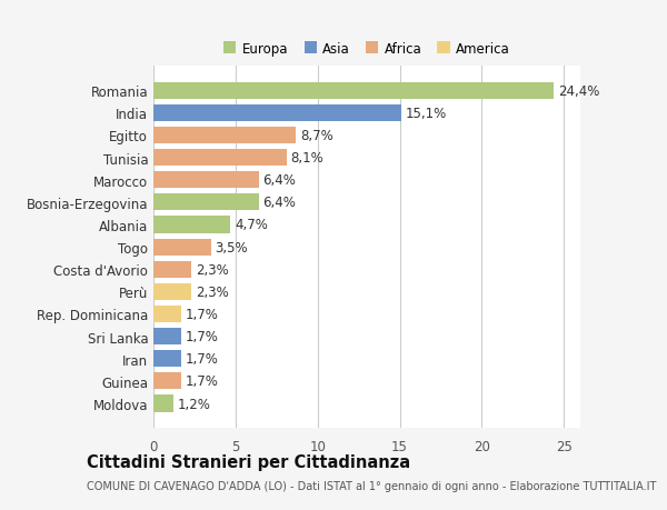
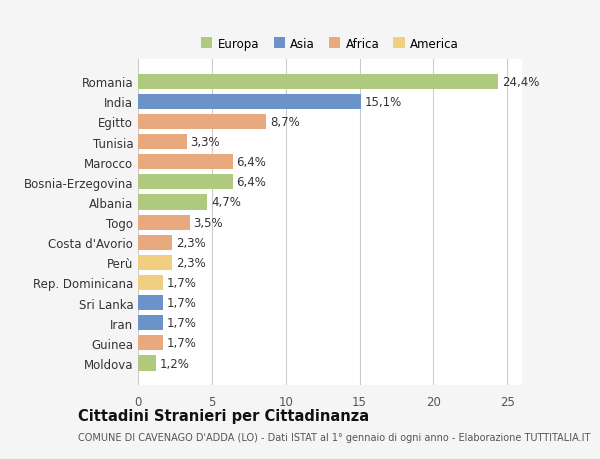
Tunisia: 8,1% -> 3,3%
